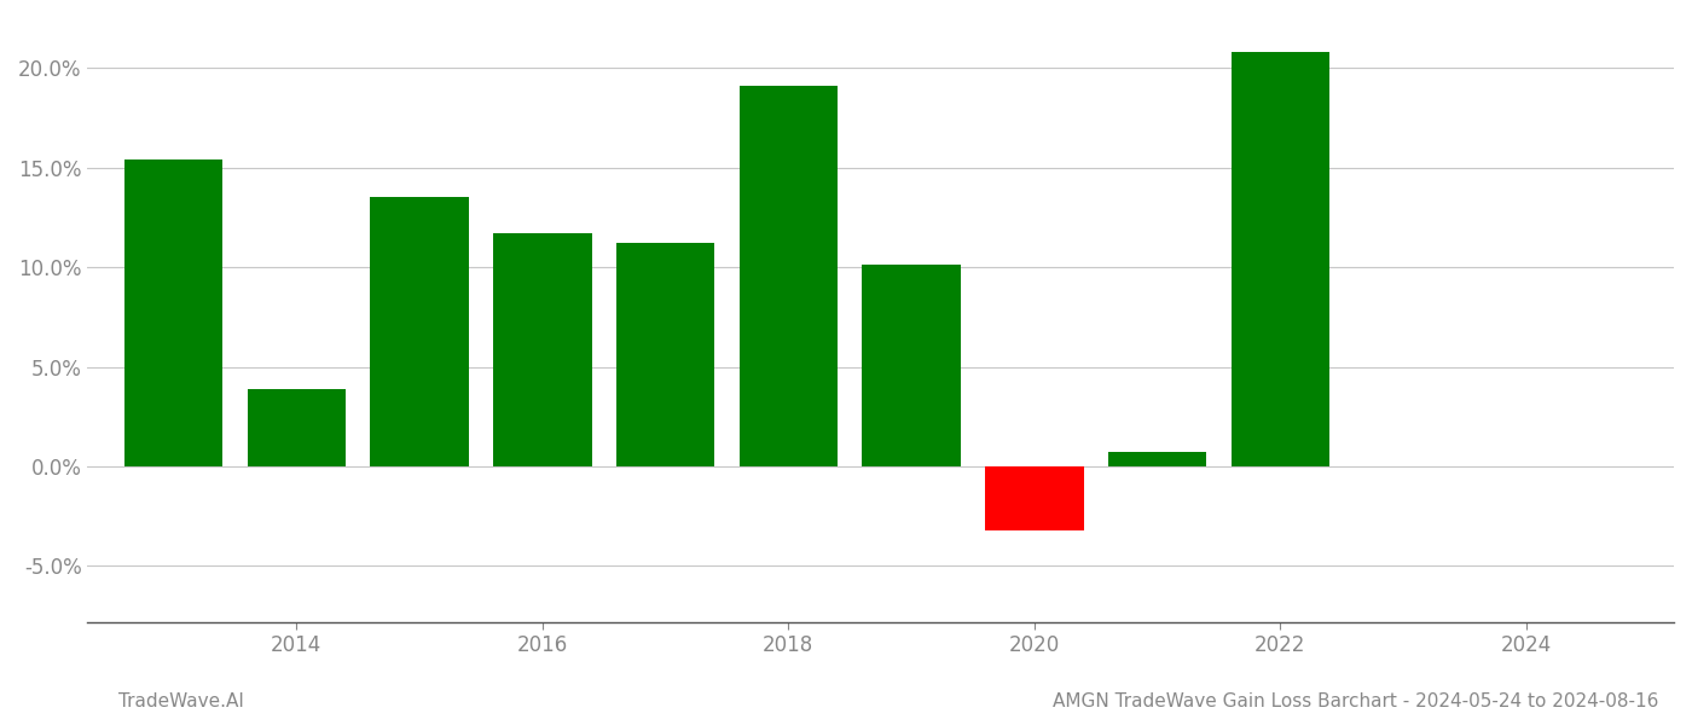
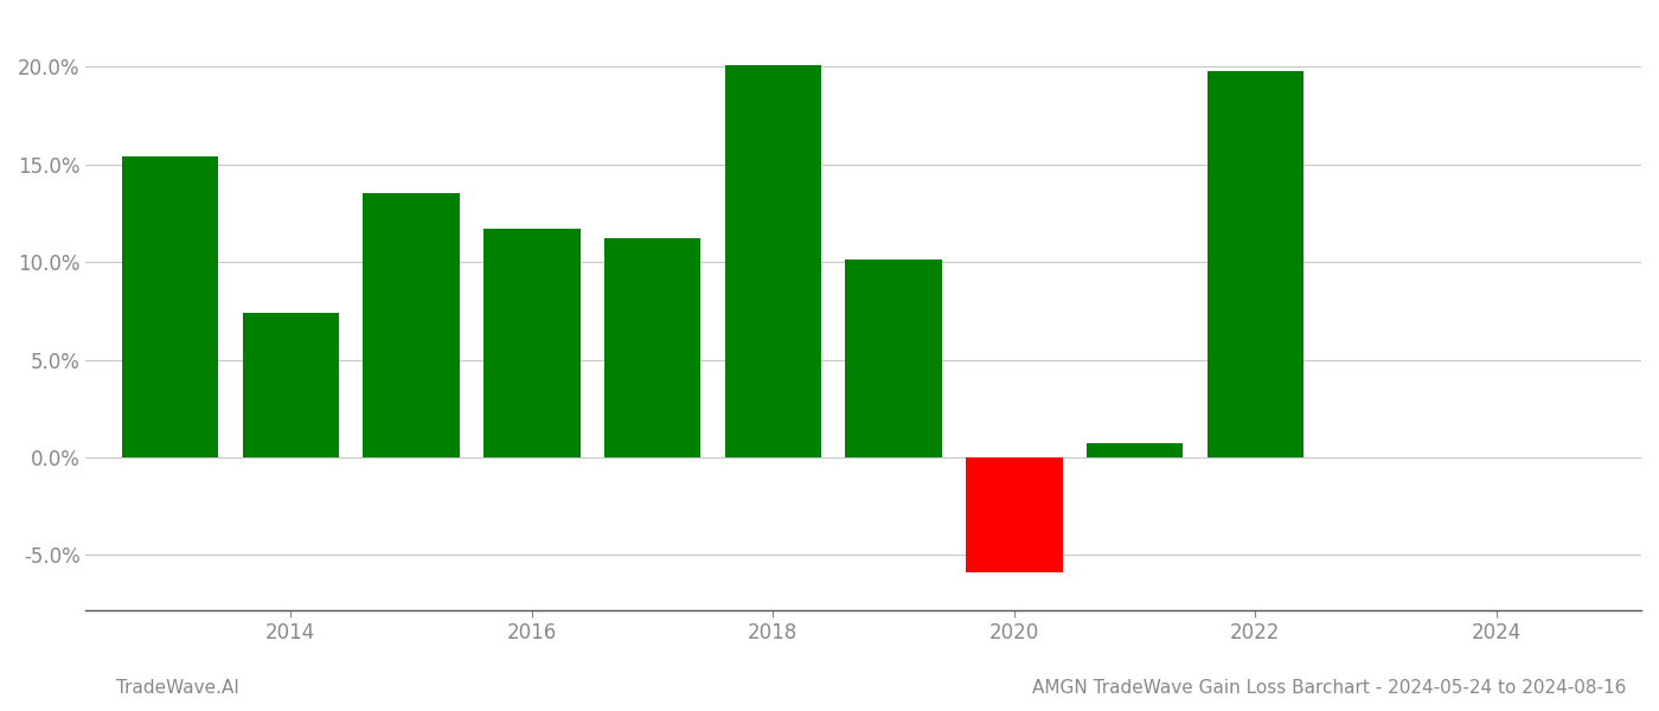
2014: 3.9% -> 7.4%
2018: 19.1% -> 20.1%
2020: -3.2% -> -5.9%
2022: 20.8% -> 19.8%
